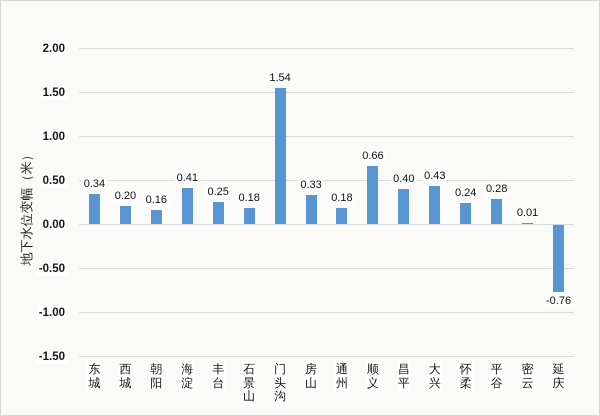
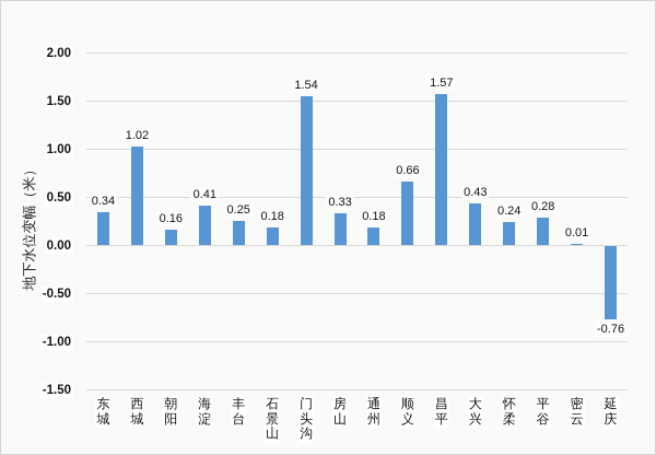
西城: 0.20 -> 1.02
昌平: 0.40 -> 1.57
